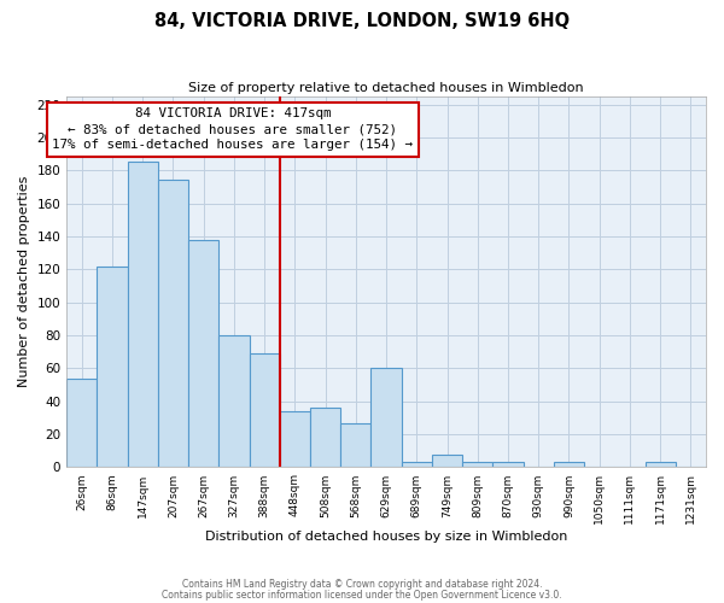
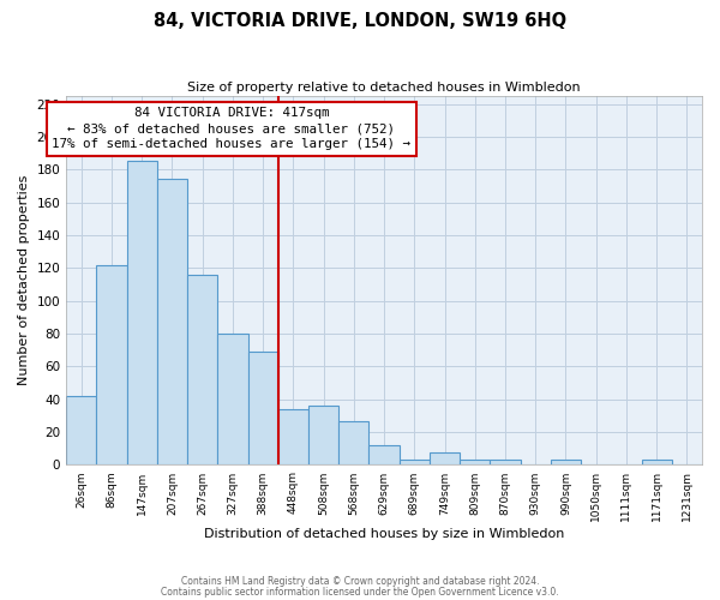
26sqm: 54 -> 42
267sqm: 138 -> 116
629sqm: 60 -> 12
